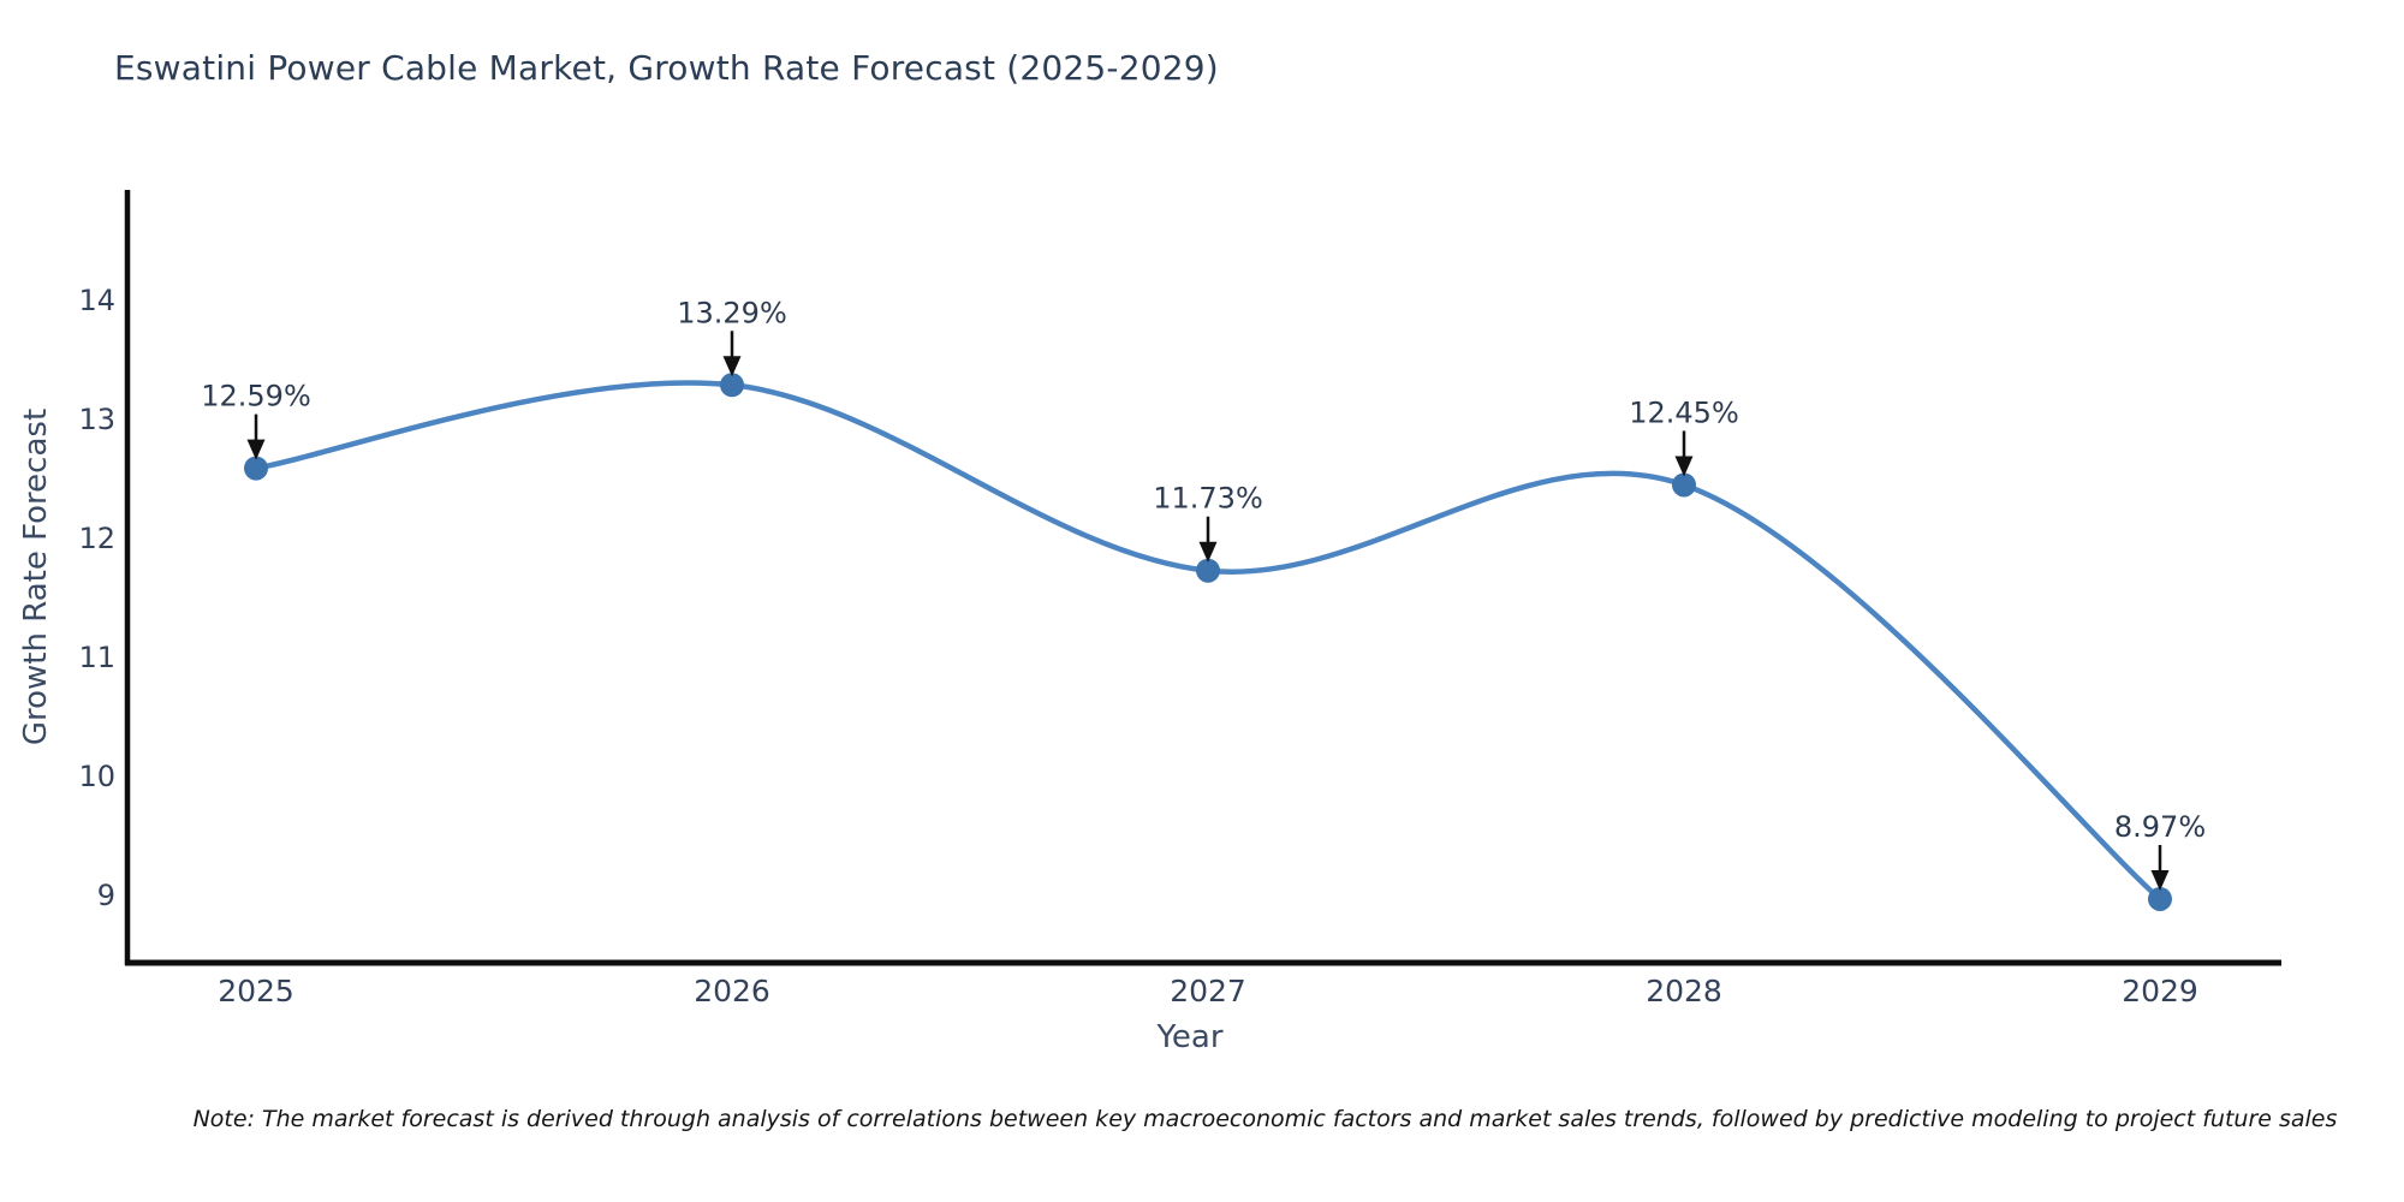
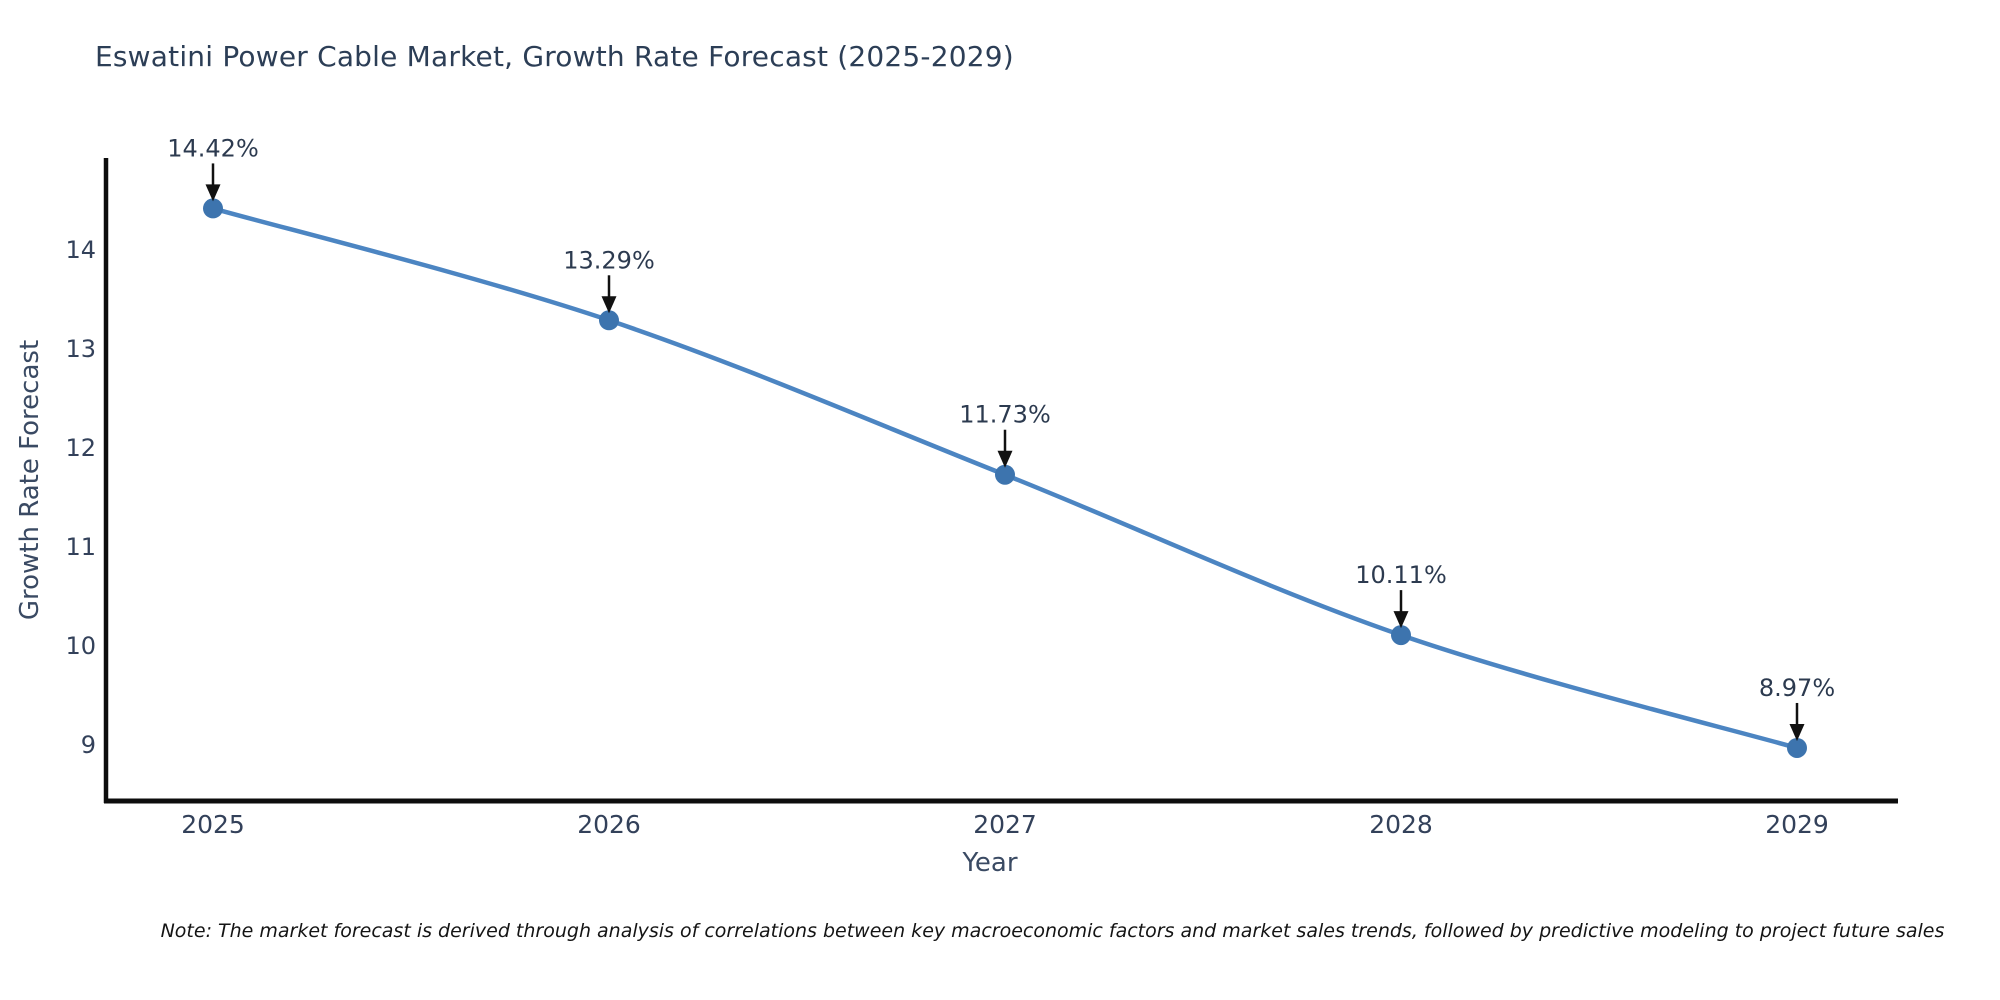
2025: 12.59% -> 14.42%
2028: 12.45% -> 10.11%
